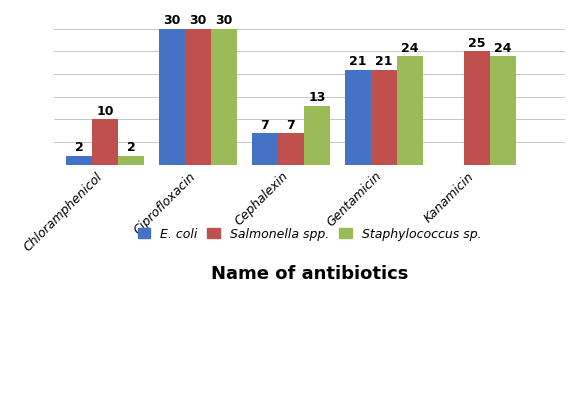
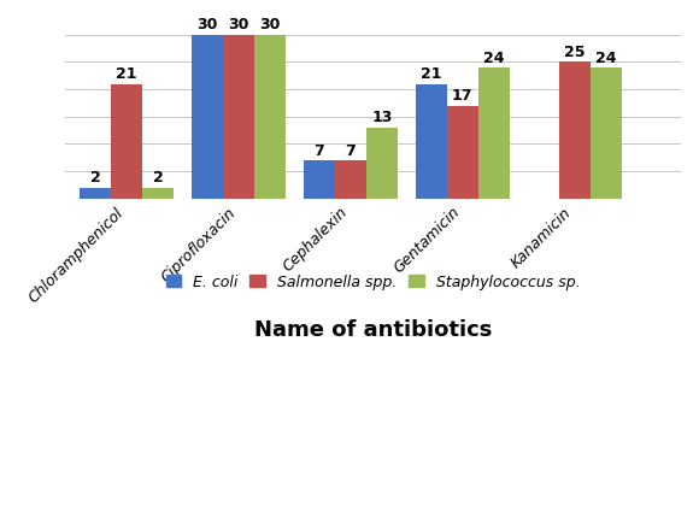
Salmonella spp./Chloramphenicol: 10 -> 21
Salmonella spp./Gentamicin: 21 -> 17
